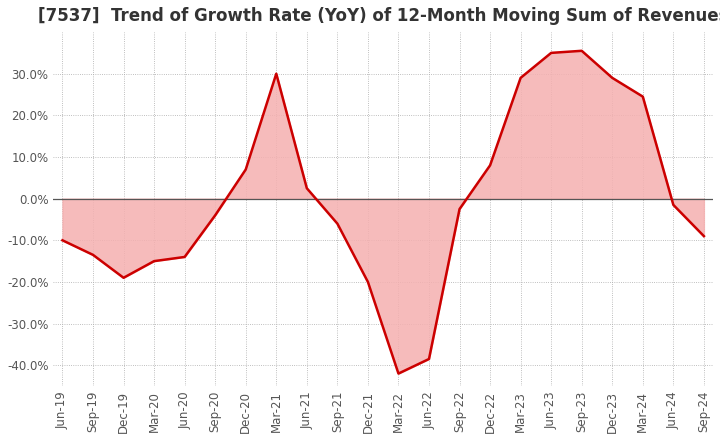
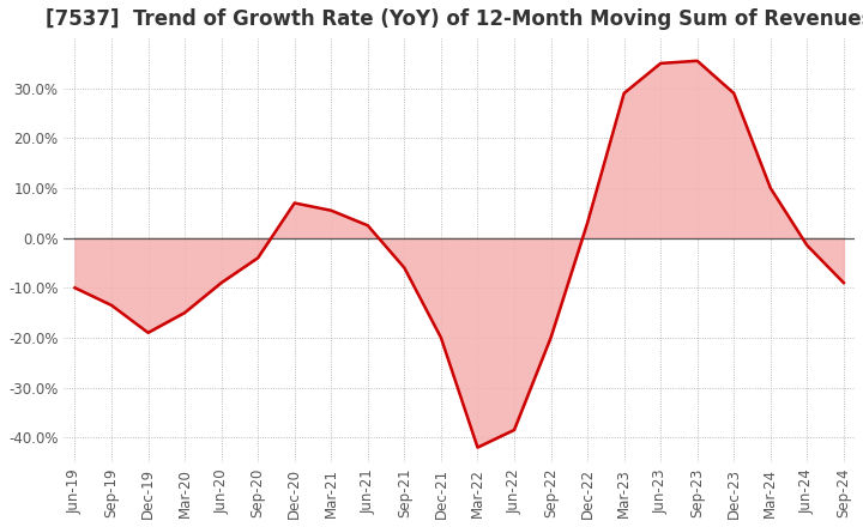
Jun-20: -14.0% -> -9.0%
Mar-21: 30.0% -> 5.5%
Sep-22: -2.5% -> -20.0%
Dec-22: 8.0% -> 3.0%
Mar-24: 24.5% -> 10.0%
